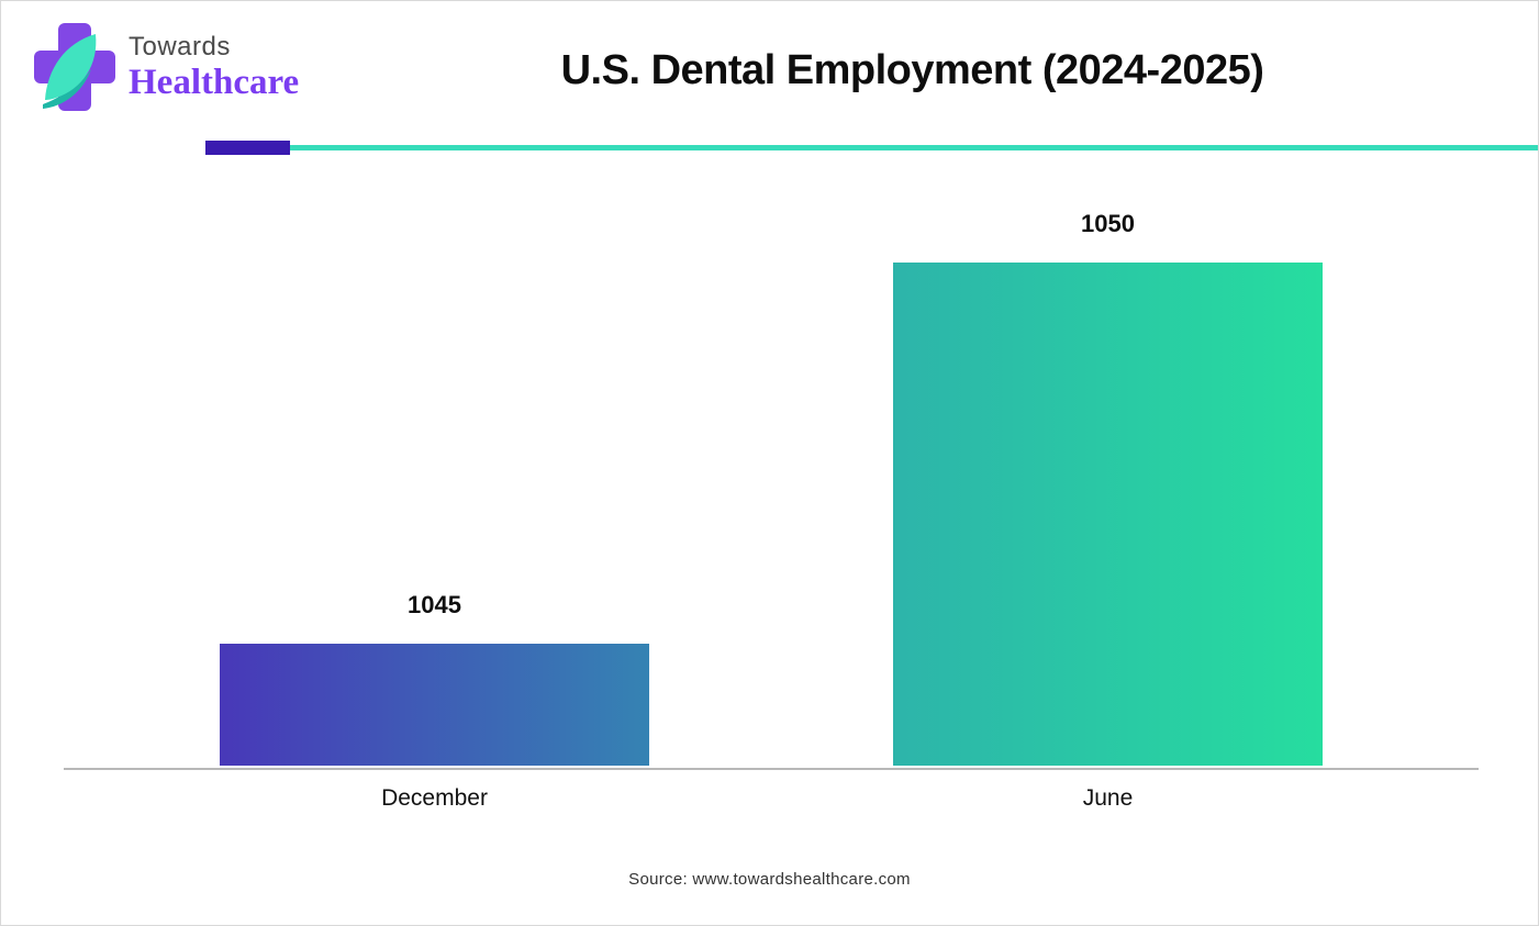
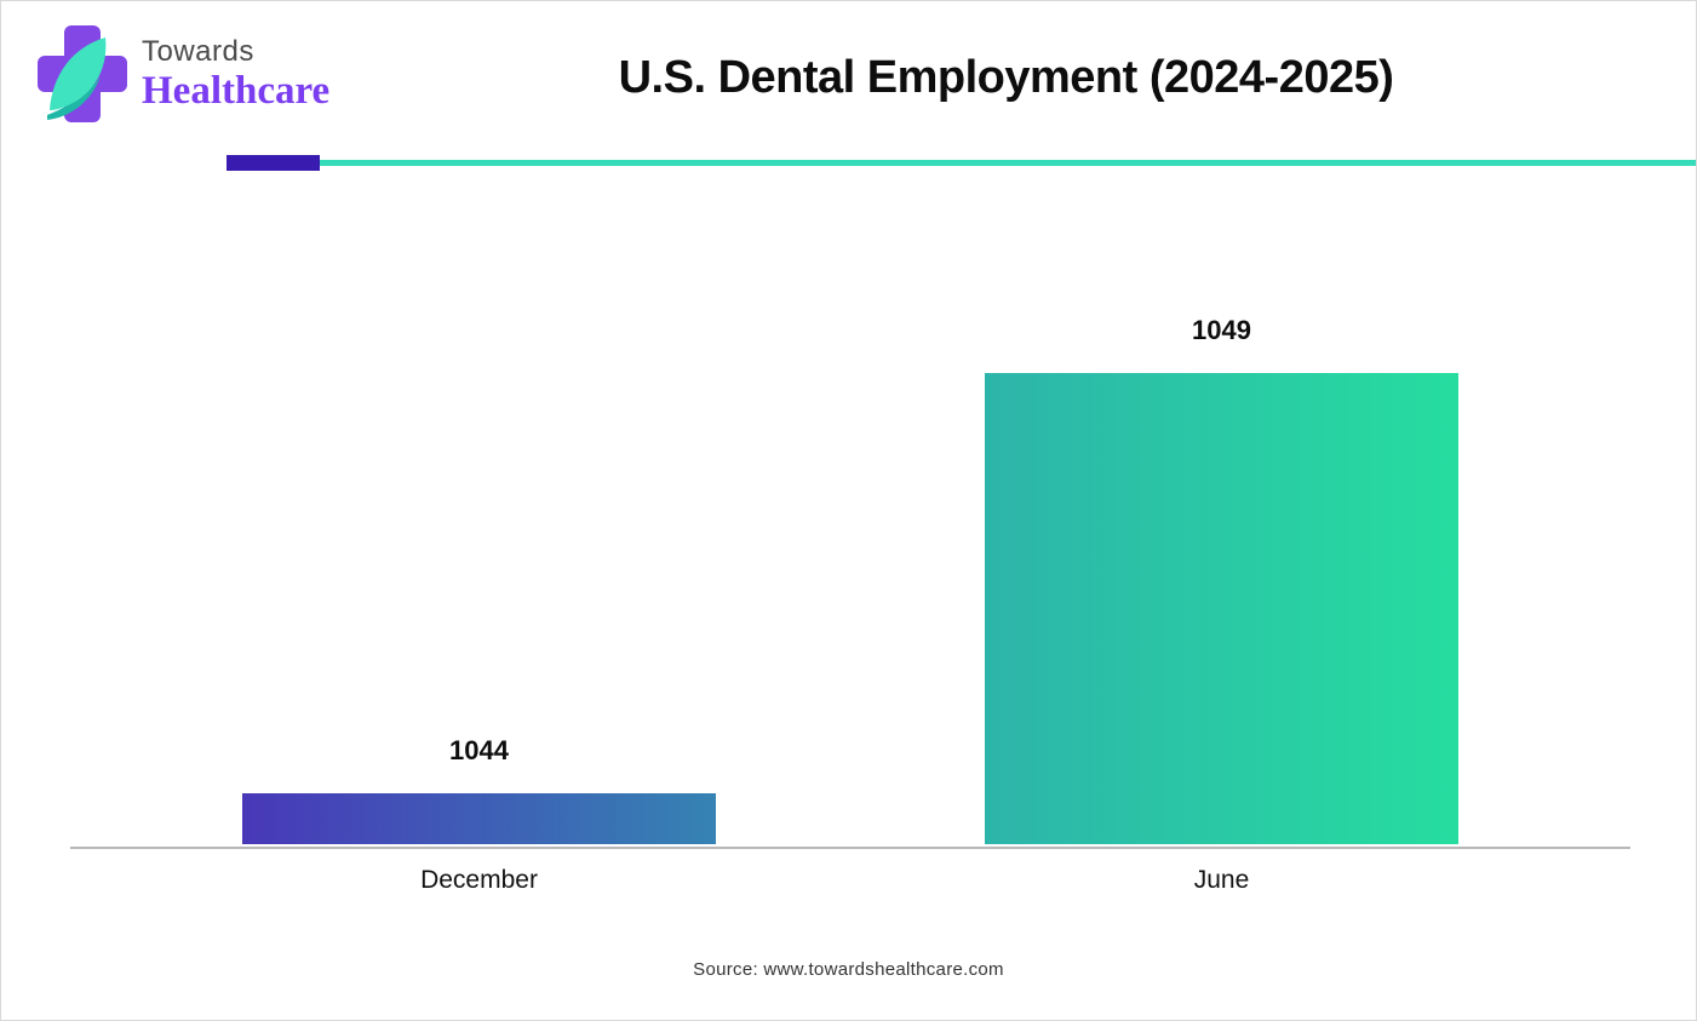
December: 1045 -> 1044
June: 1050 -> 1049
